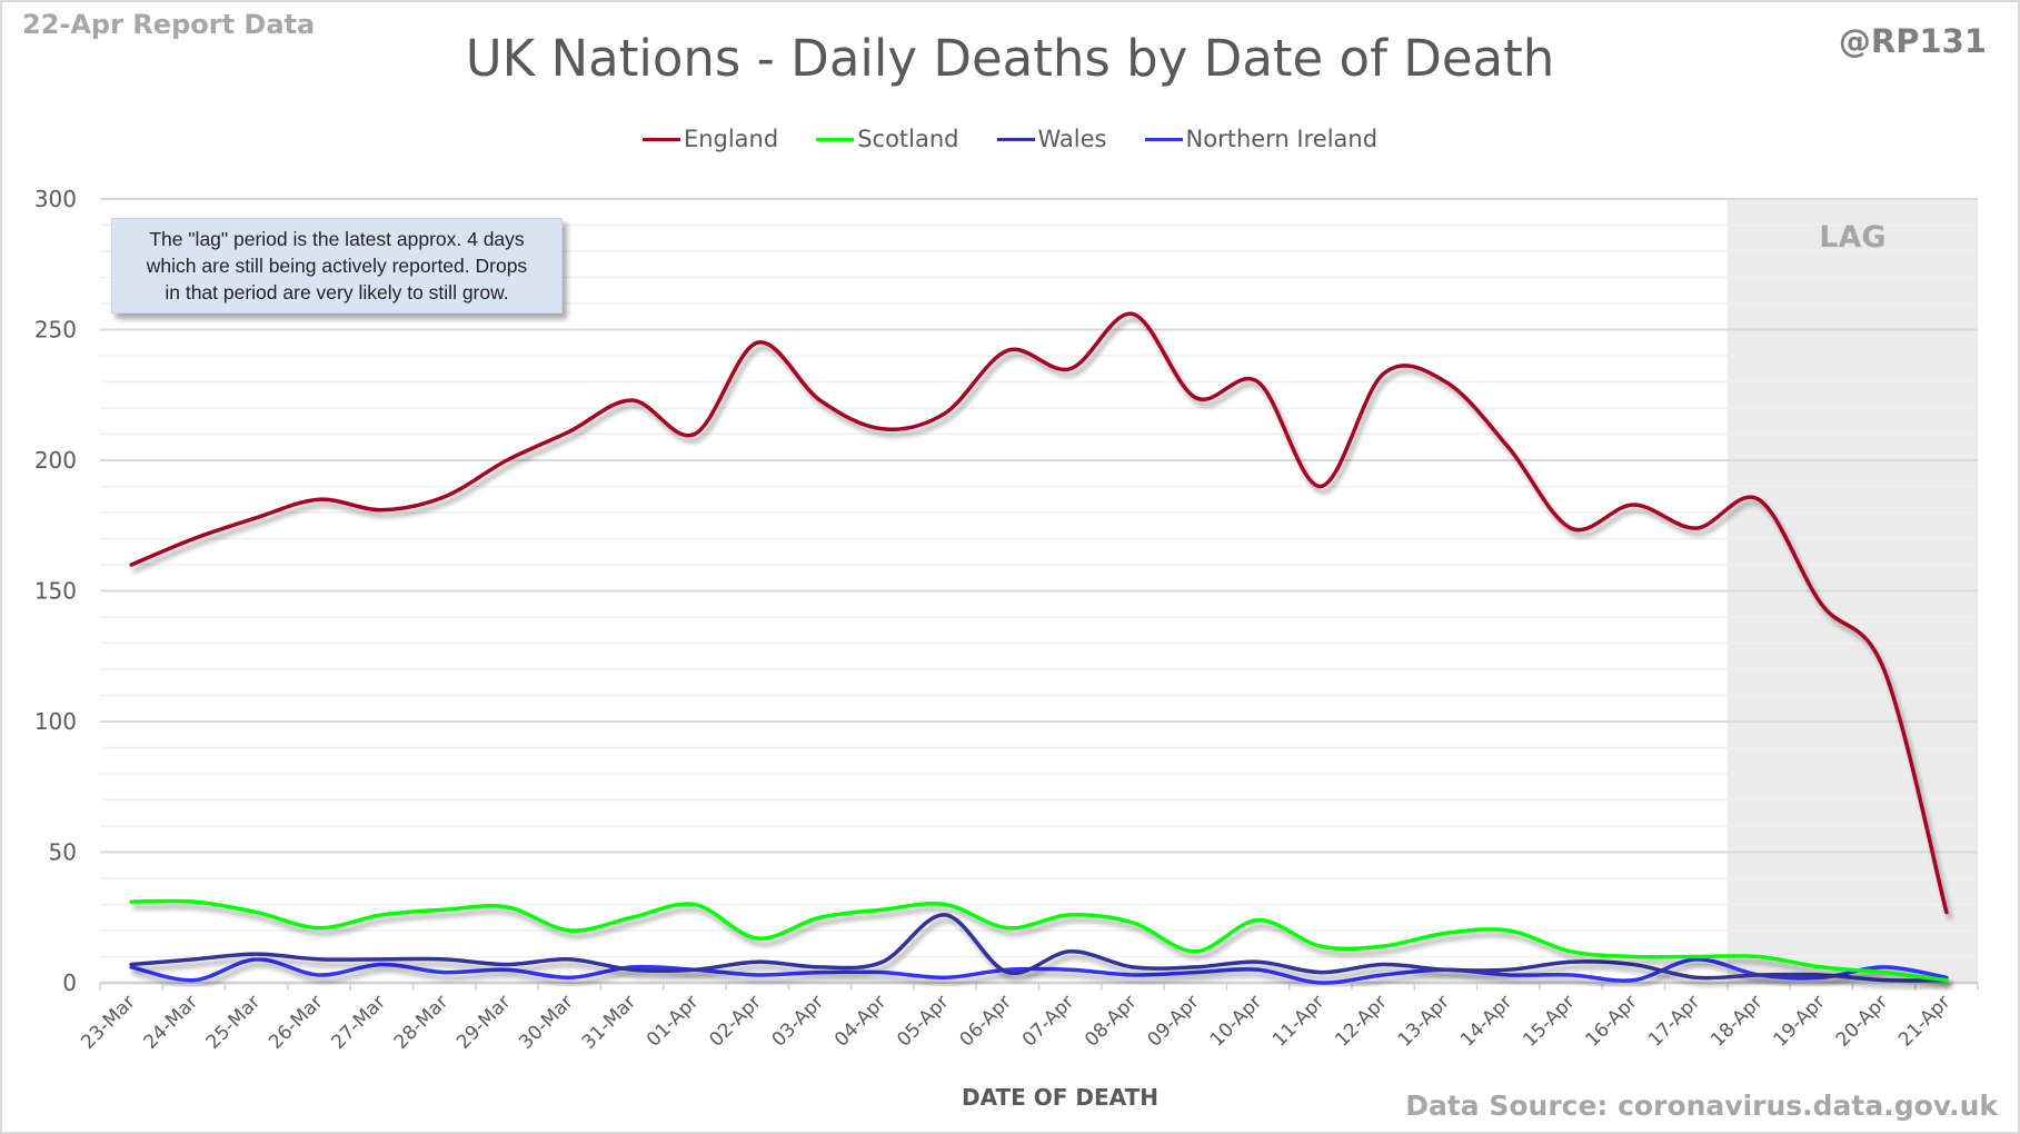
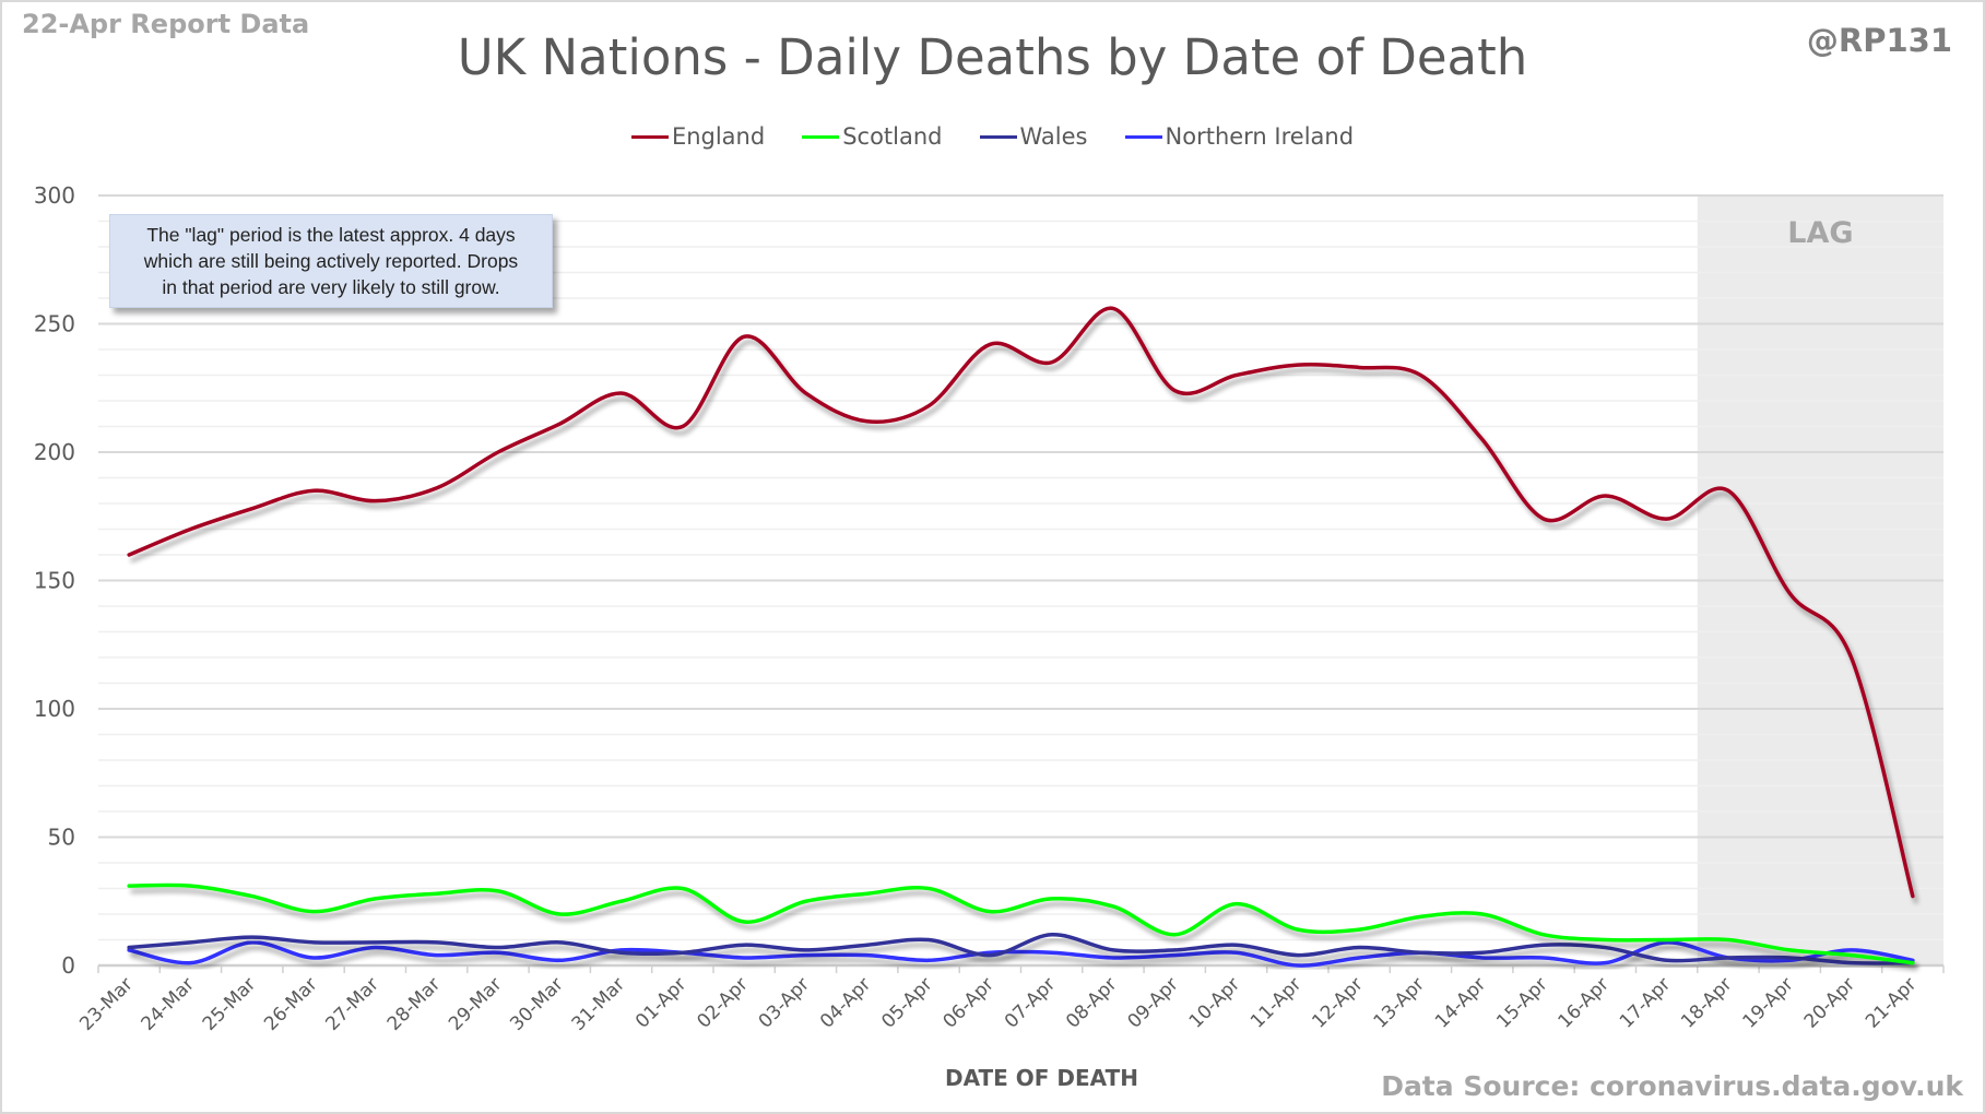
Wales/05-Apr: 26 -> 10
England/11-Apr: 190 -> 234
